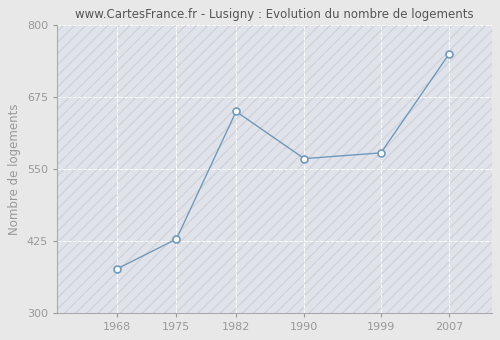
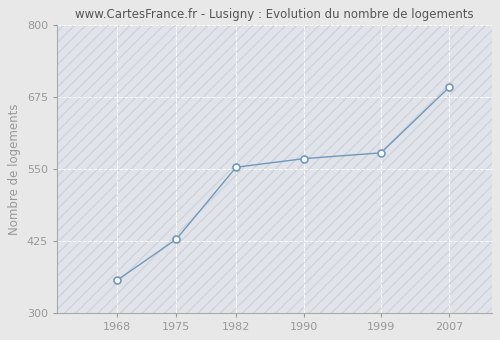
1968: 376 -> 356
1982: 650 -> 553
2007: 750 -> 692
